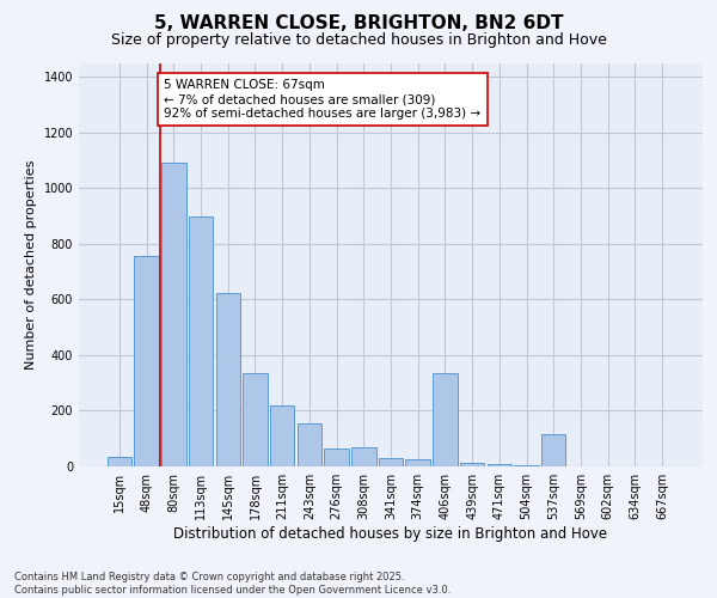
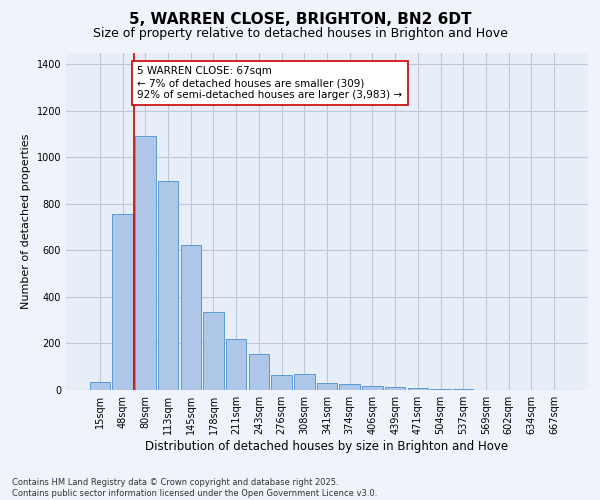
406sqm: 335 -> 18
537sqm: 115 -> 3
